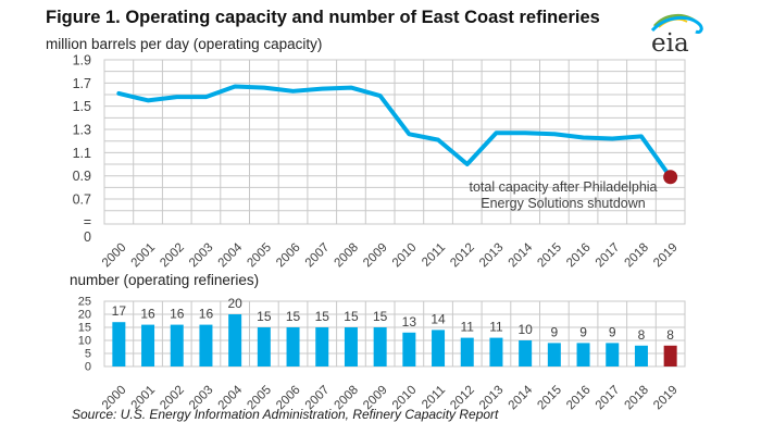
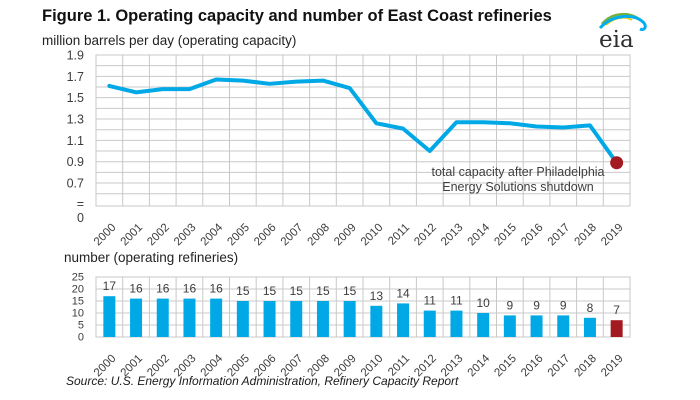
number (operating refineries)/2004: 20 -> 16
number (operating refineries)/2019: 8 -> 7
